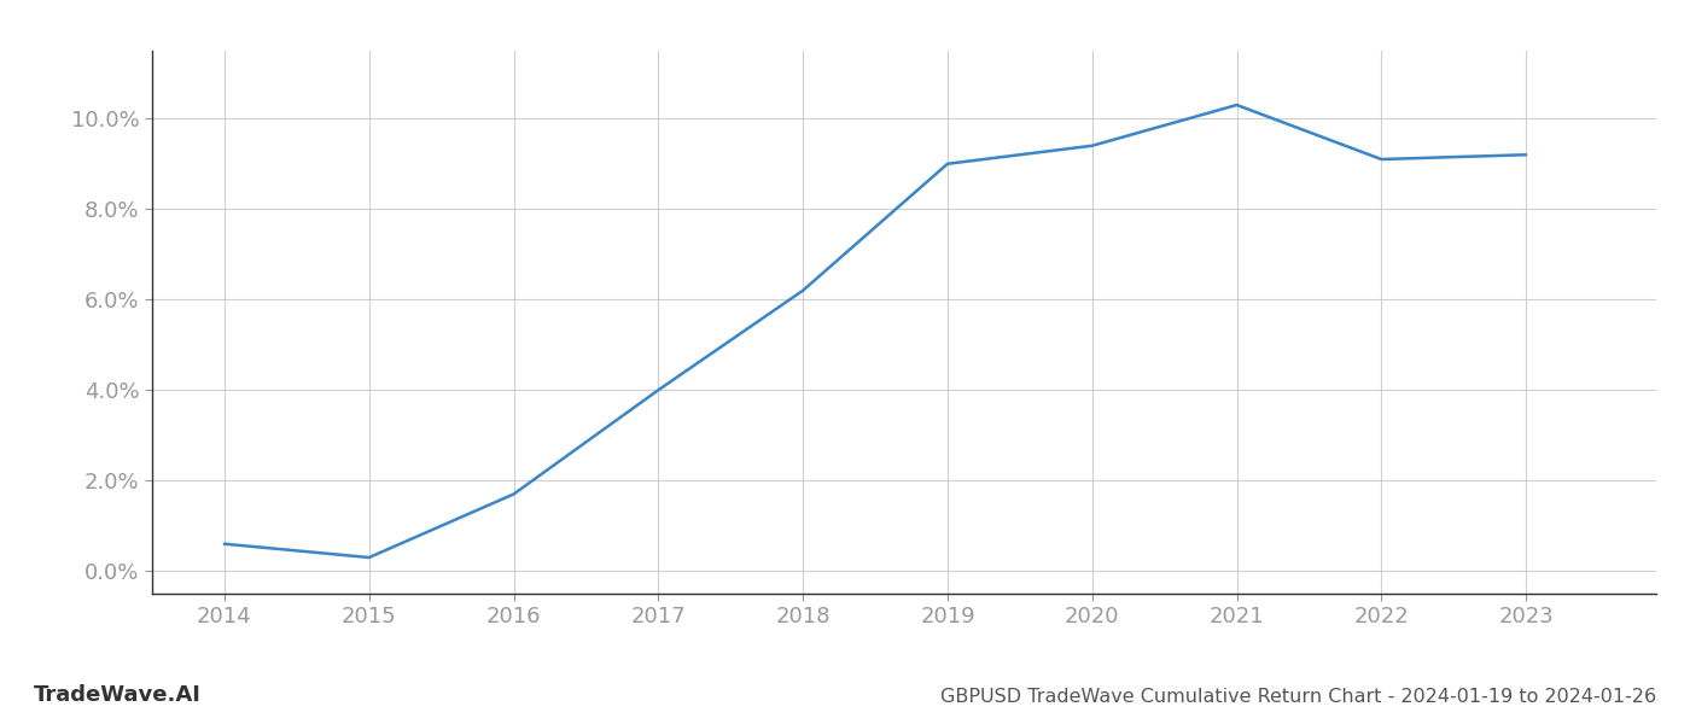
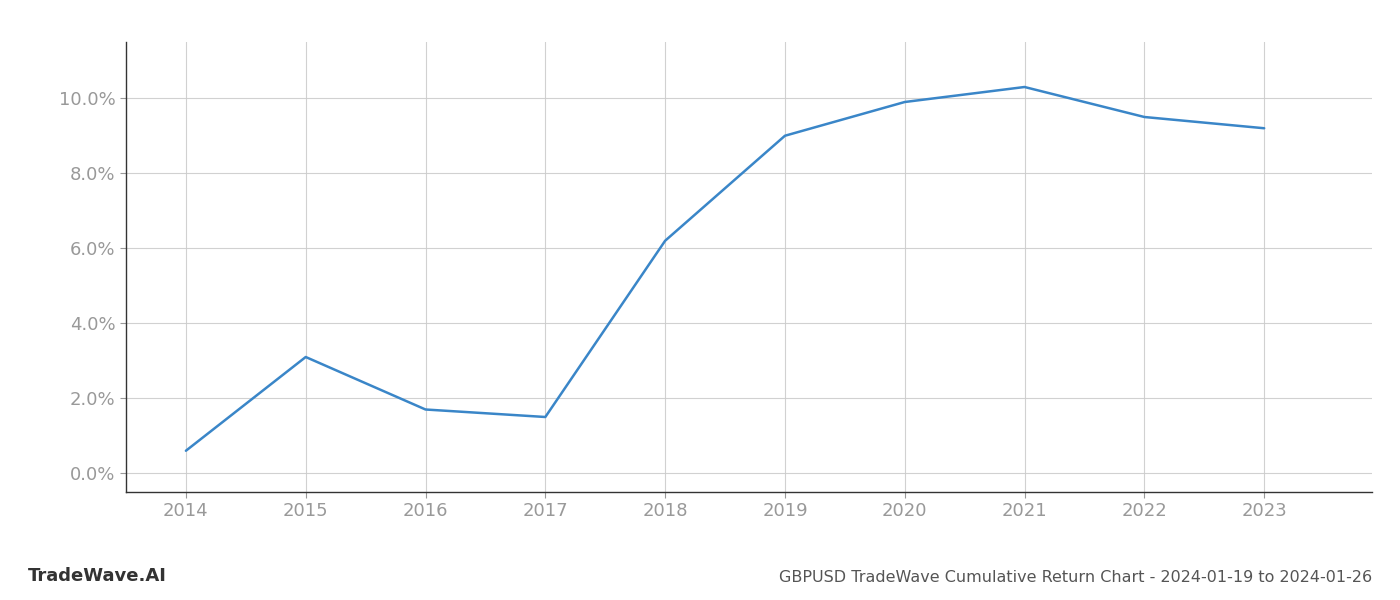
2015: 0.3% -> 3.1%
2017: 4.0% -> 1.5%
2020: 9.4% -> 9.9%
2022: 9.1% -> 9.5%
